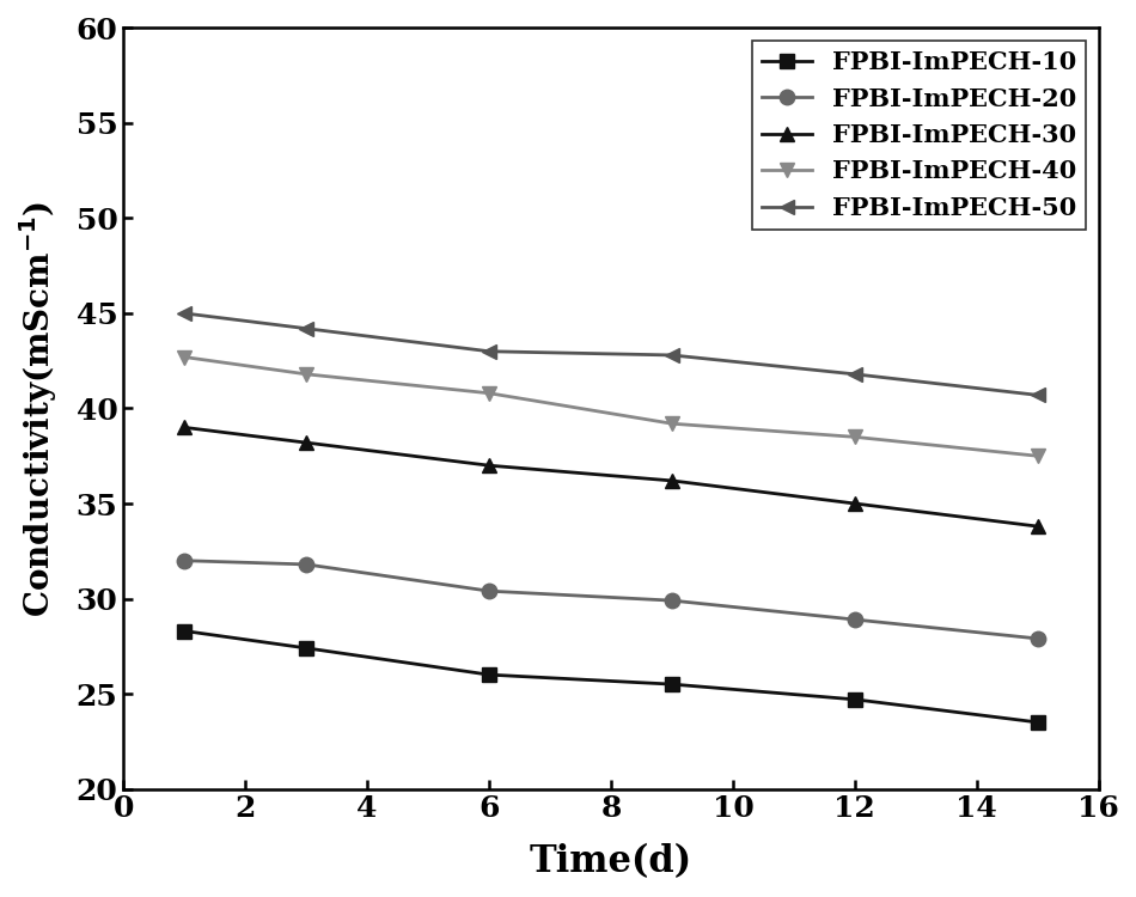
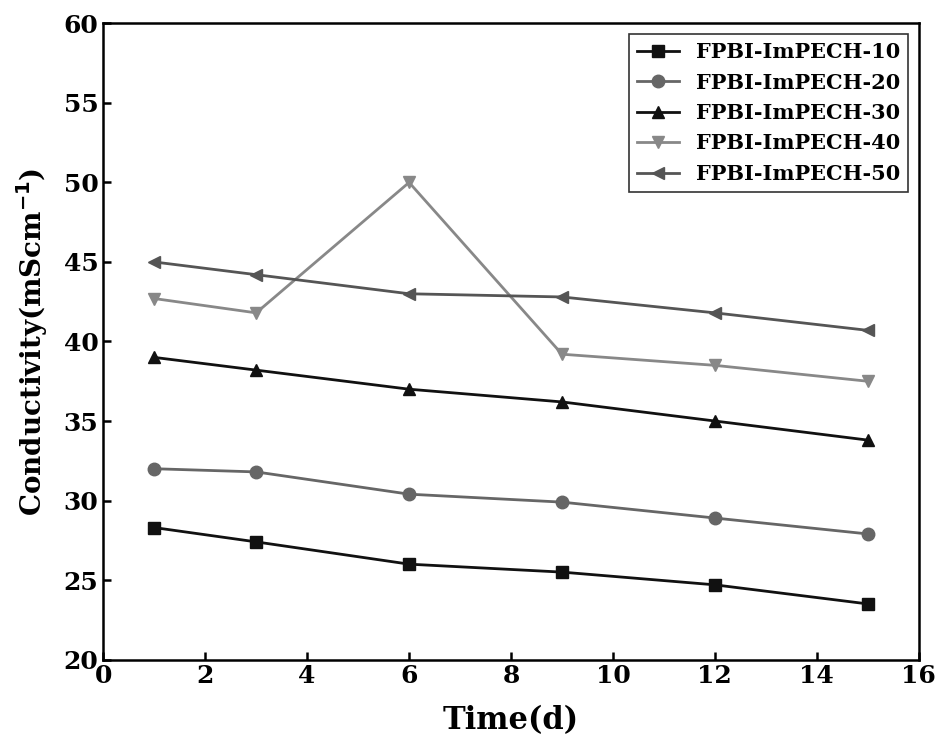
FPBI-ImPECH-40/6: 40.8 -> 50.0
